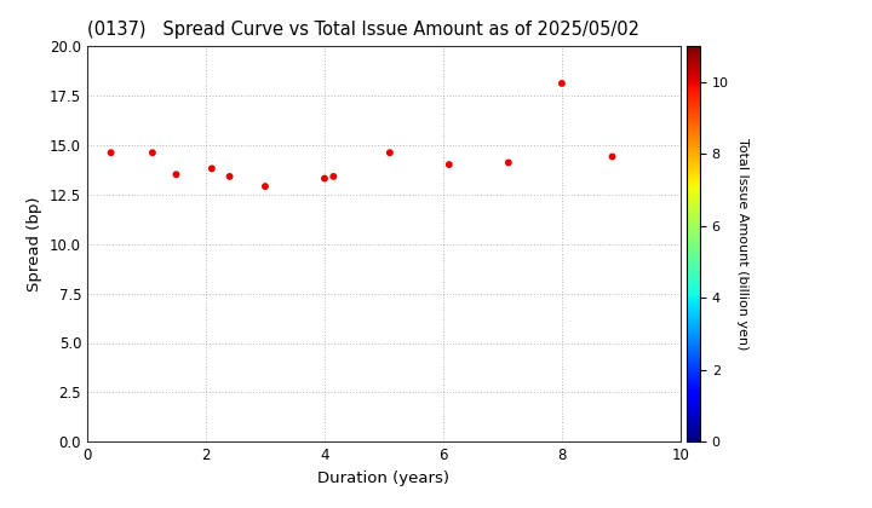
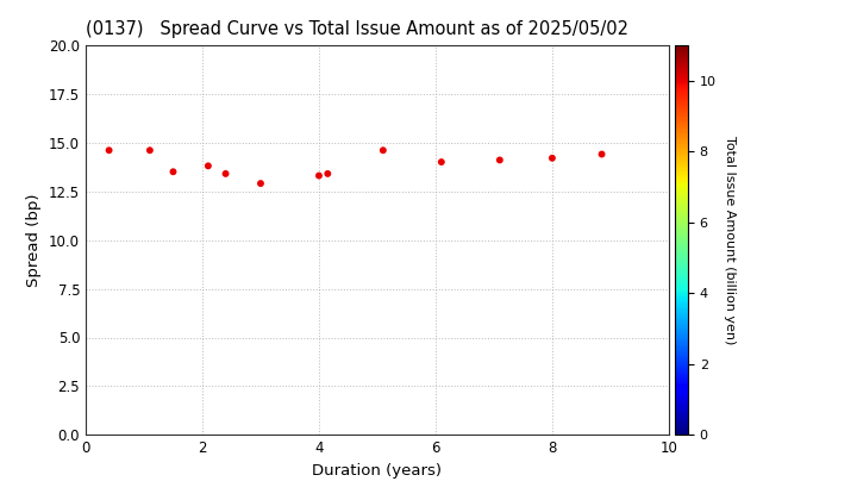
8: 18.1 -> 14.2
